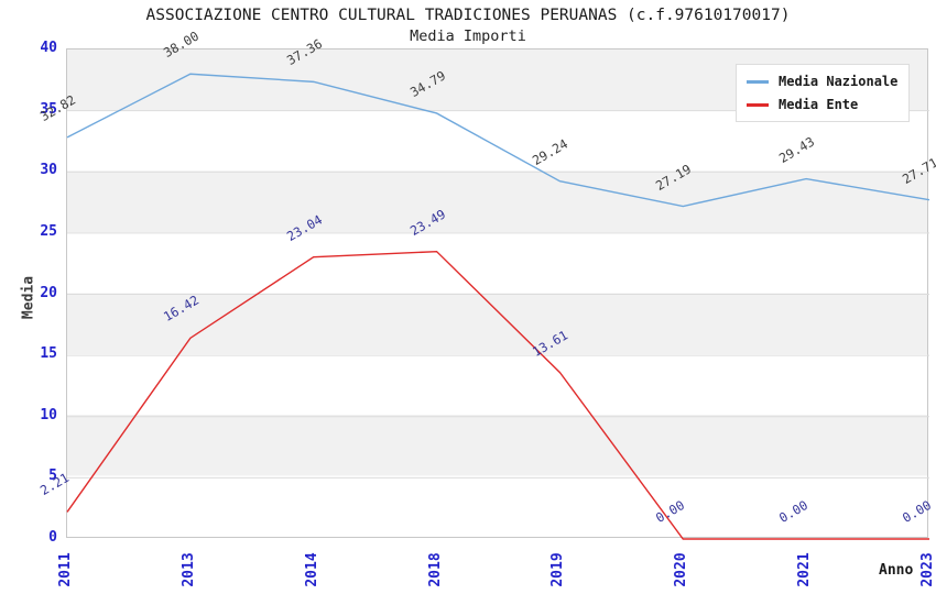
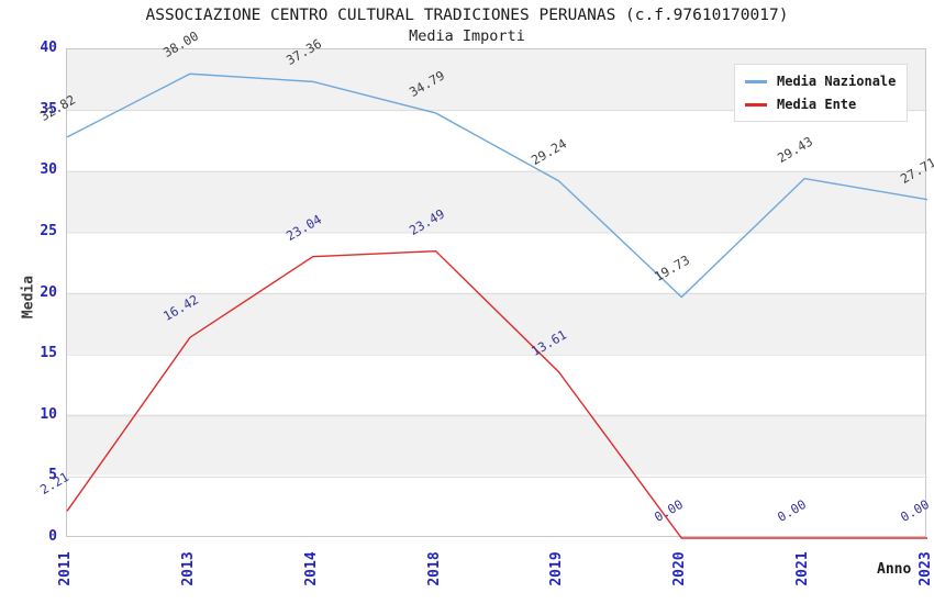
Media Nazionale/2020: 27.19 -> 19.73
